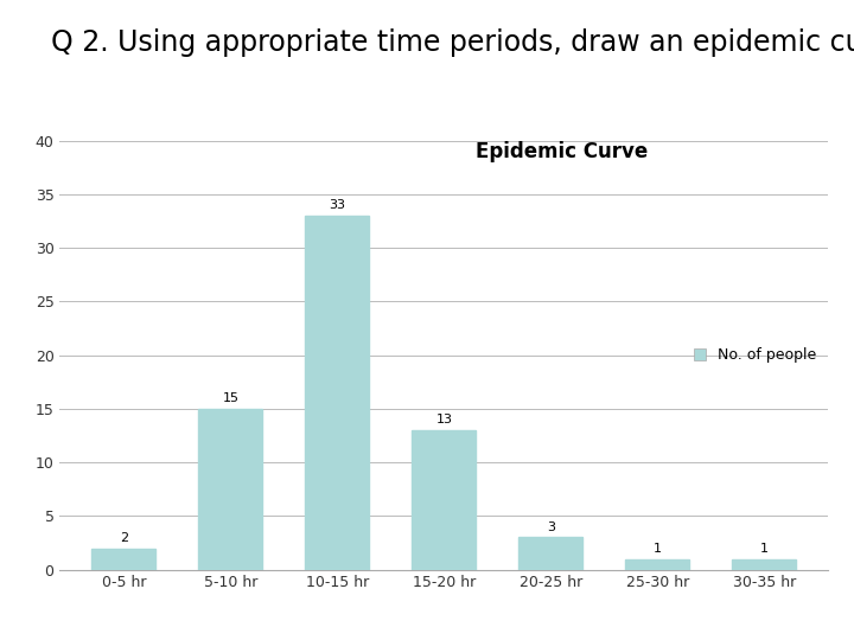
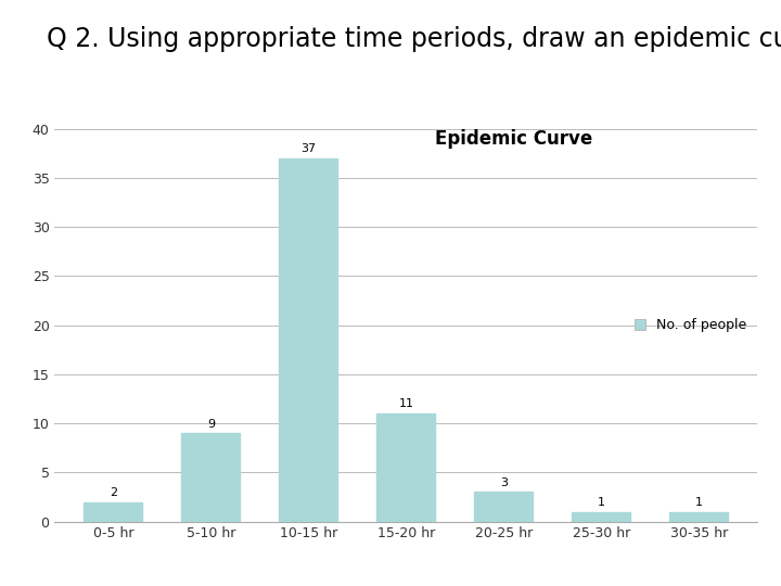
5-10 hr: 15 -> 9
10-15 hr: 33 -> 37
15-20 hr: 13 -> 11
